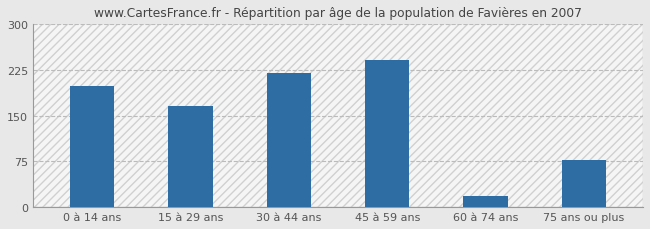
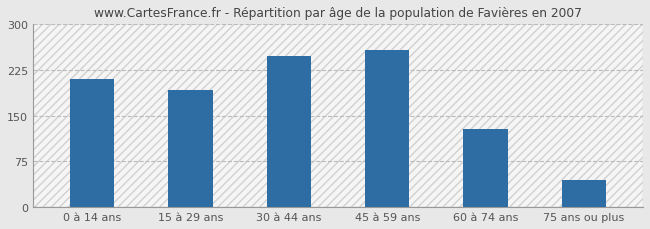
0 à 14 ans: 198 -> 210
15 à 29 ans: 166 -> 192
30 à 44 ans: 220 -> 248
45 à 59 ans: 242 -> 257
60 à 74 ans: 18 -> 128
75 ans ou plus: 78 -> 45
